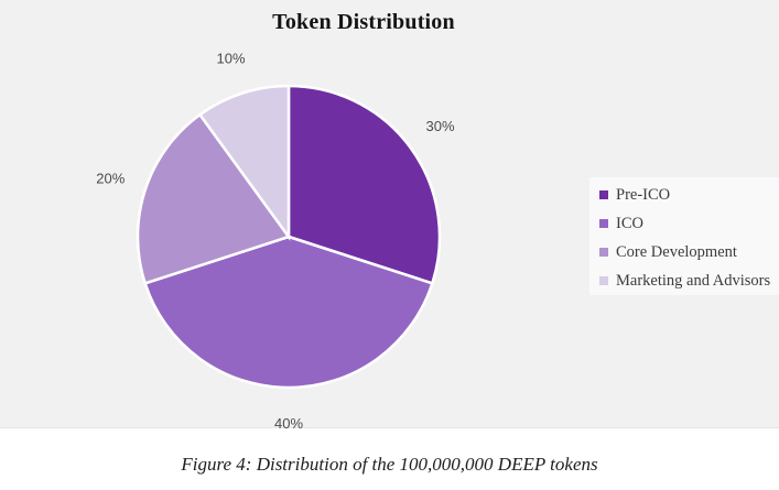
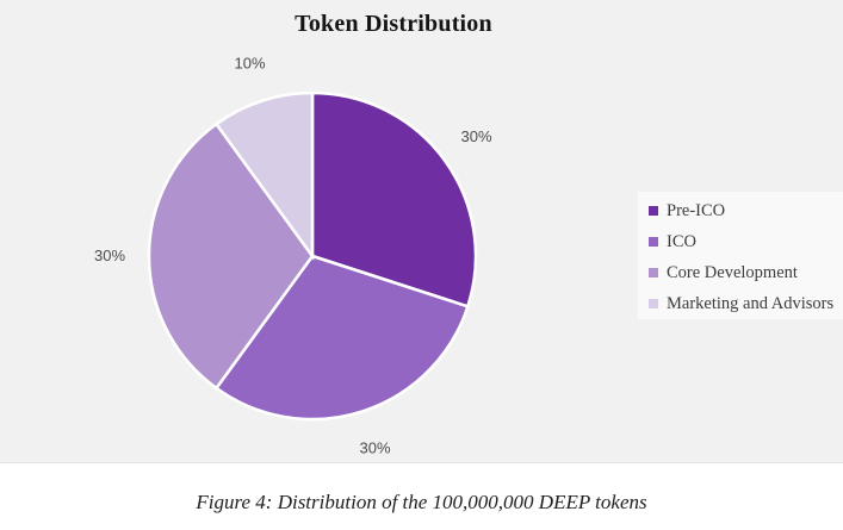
ICO: 40% -> 30%
Core Development: 20% -> 30%
